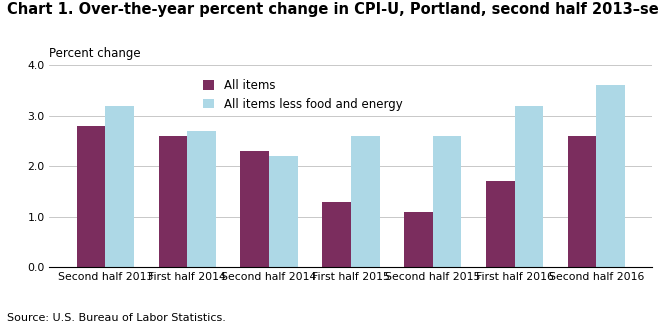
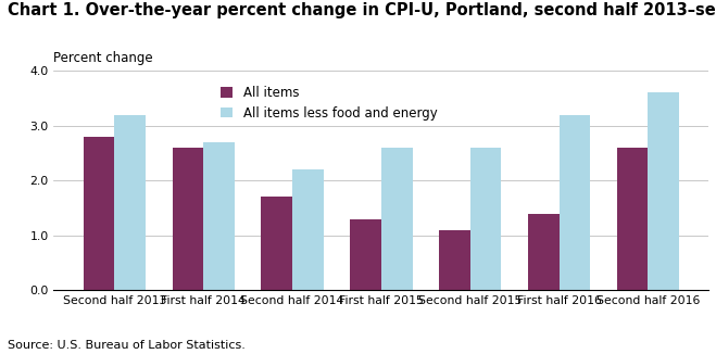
All items/Second half 2014: 2.3 -> 1.7
All items/First half 2016: 1.7 -> 1.4
